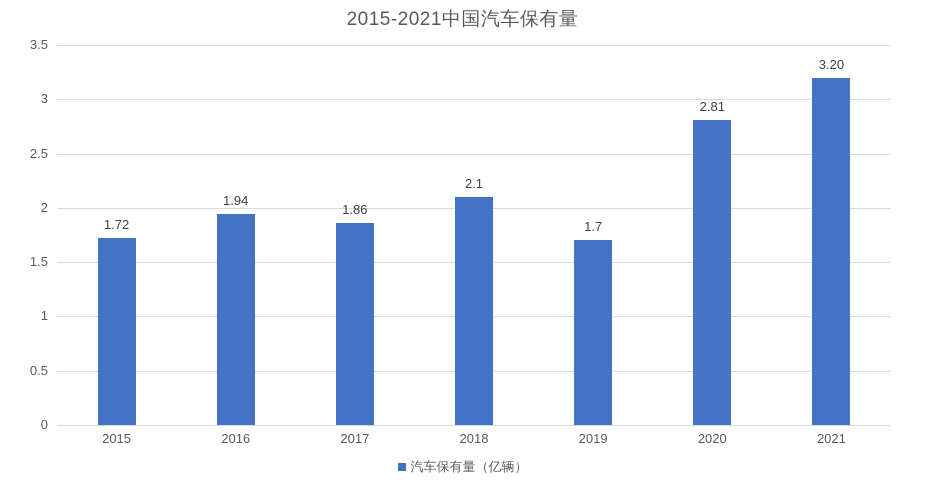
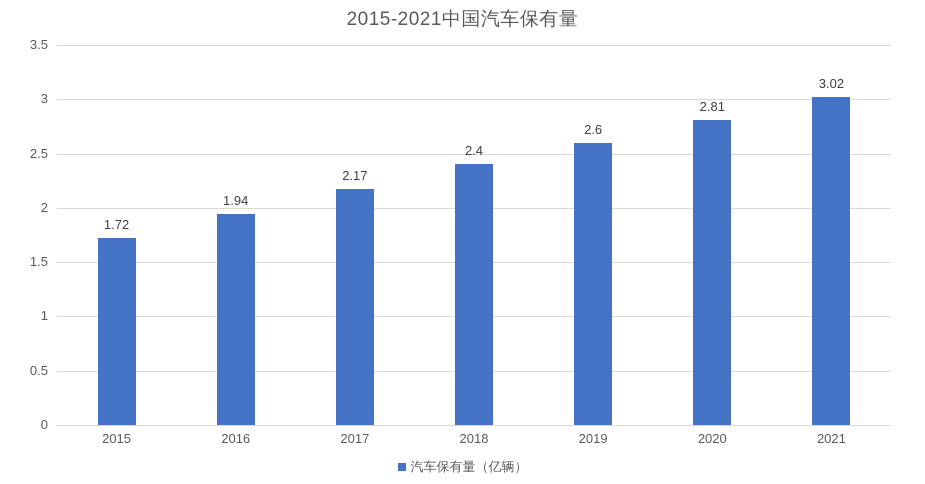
2017: 1.86 -> 2.17
2018: 2.1 -> 2.4
2019: 1.7 -> 2.6
2021: 3.20 -> 3.02
